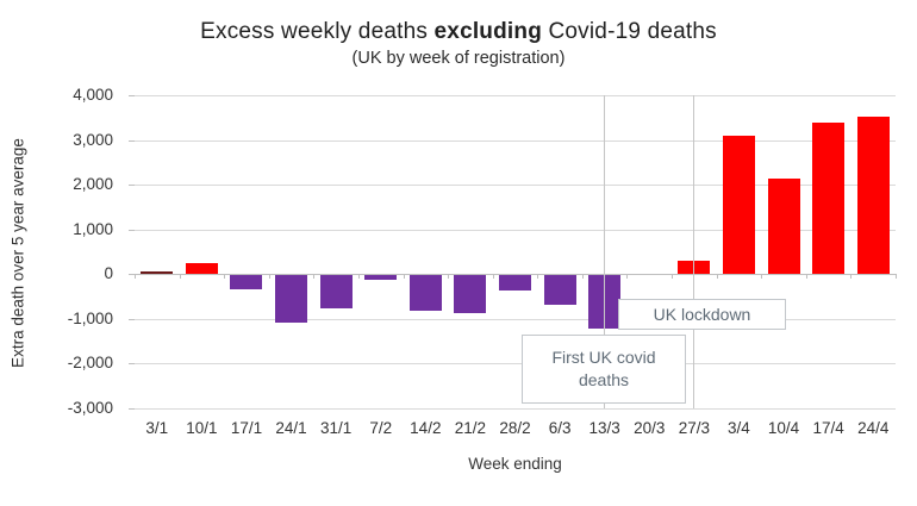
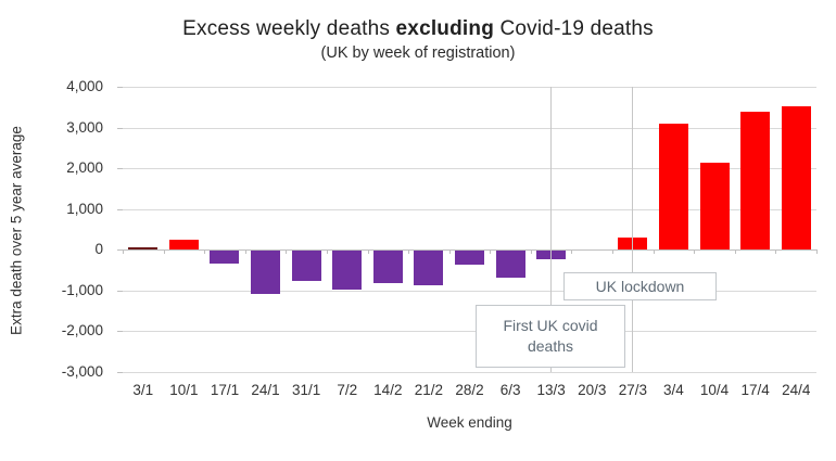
7/2: -100 -> -1000
13/3: -1200 -> -200
